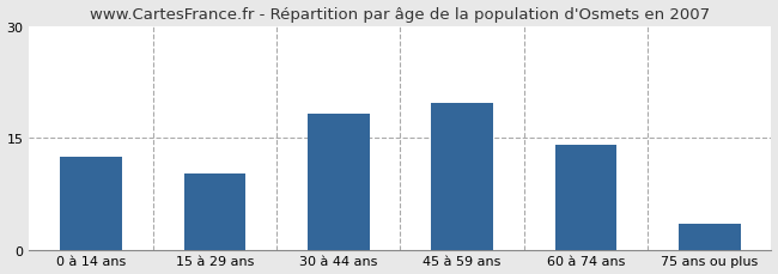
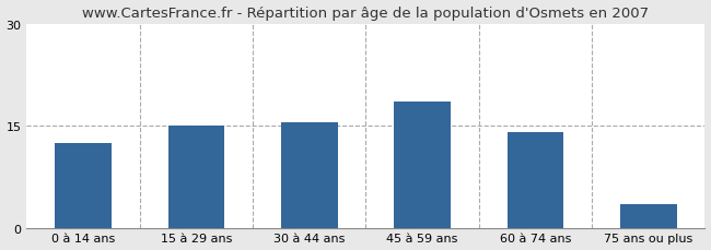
15 à 29 ans: 10.2 -> 15.0
30 à 44 ans: 18.2 -> 15.5
45 à 59 ans: 19.6 -> 18.5
